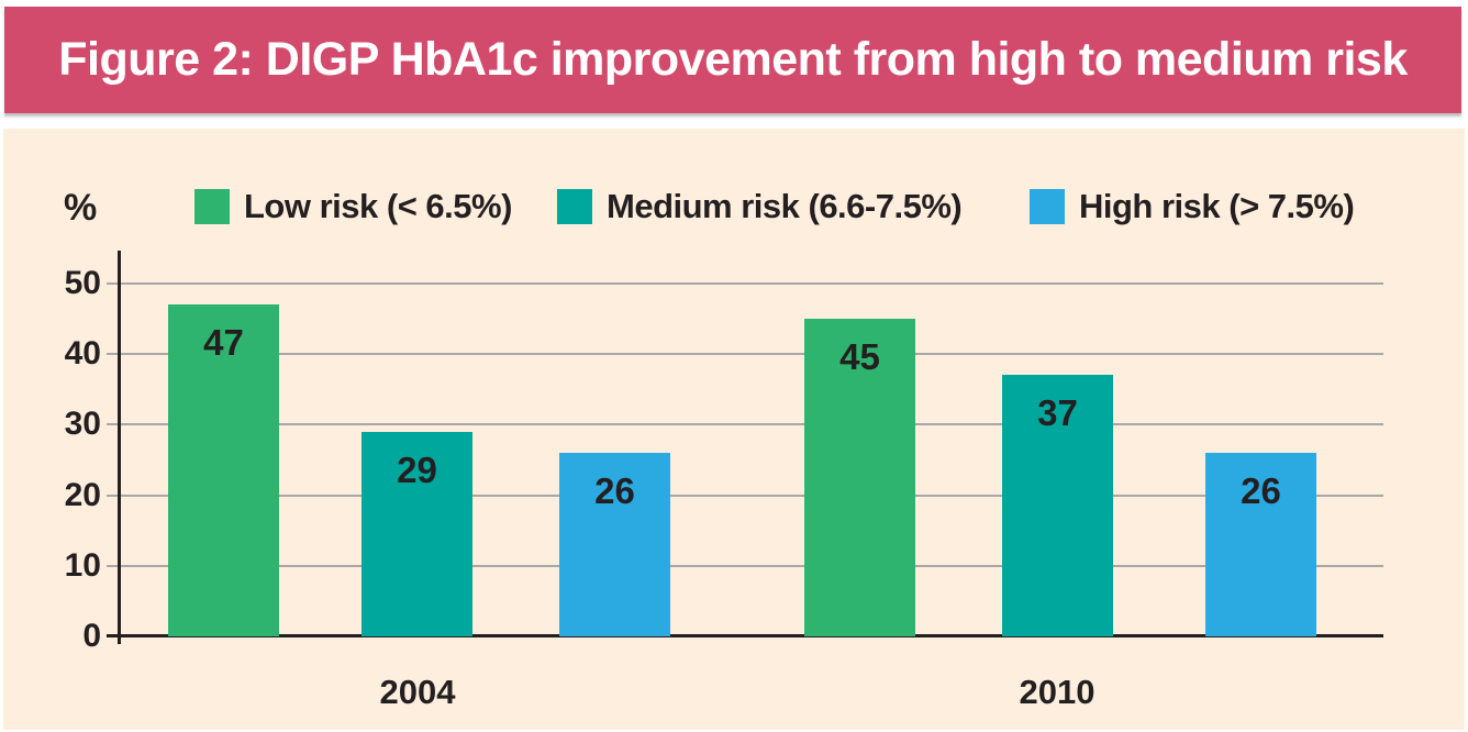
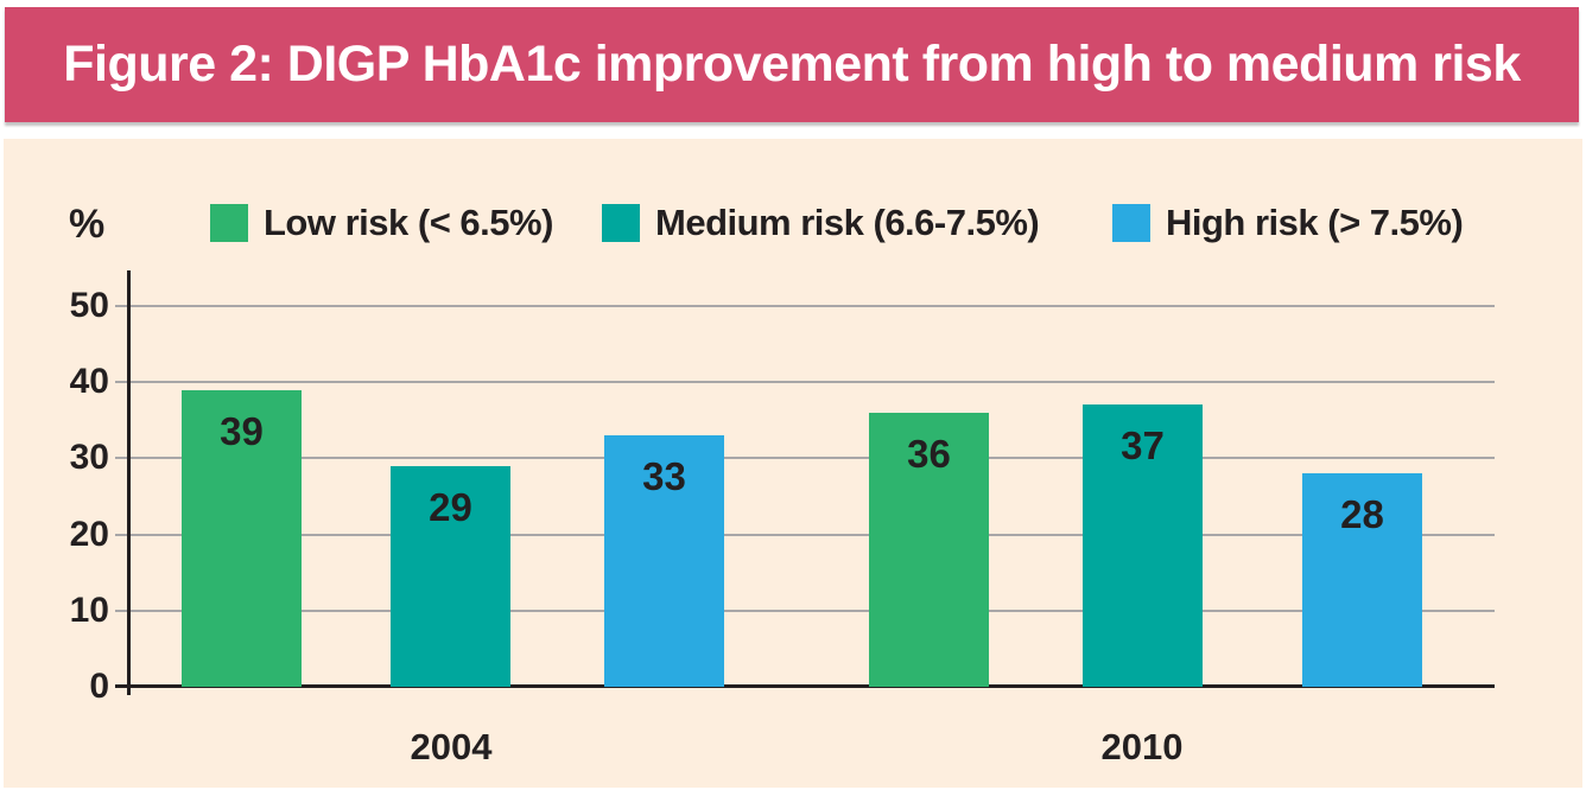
Low risk (< 6.5%)/2004: 47 -> 39
High risk (> 7.5%)/2004: 26 -> 33
Low risk (< 6.5%)/2010: 45 -> 36
High risk (> 7.5%)/2010: 26 -> 28
